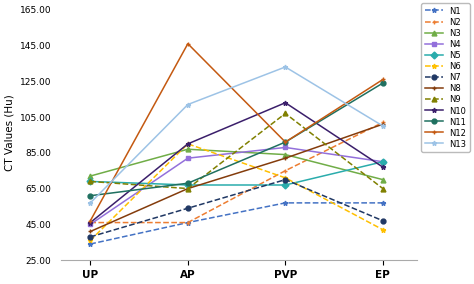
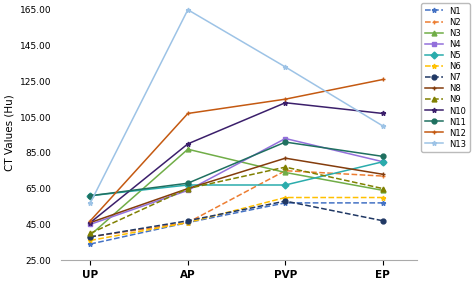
N2/UP: 46 -> 38
N3/UP: 72 -> 39
N5/UP: 69 -> 61
N8/UP: 41 -> 46
N9/UP: 69 -> 40
N4/AP: 82 -> 64
N6/AP: 90 -> 46
N7/AP: 54 -> 47
N12/AP: 146 -> 107
N13/AP: 112 -> 165
N3/PVP: 84 -> 74
N4/PVP: 88 -> 93
N6/PVP: 71 -> 60
N7/PVP: 70 -> 58
N9/PVP: 107 -> 77
N12/PVP: 91 -> 115
N2/EP: 102 -> 72
N3/EP: 70 -> 64
N6/EP: 42 -> 60
N8/EP: 101 -> 73
N10/EP: 77 -> 107
N11/EP: 124 -> 83
